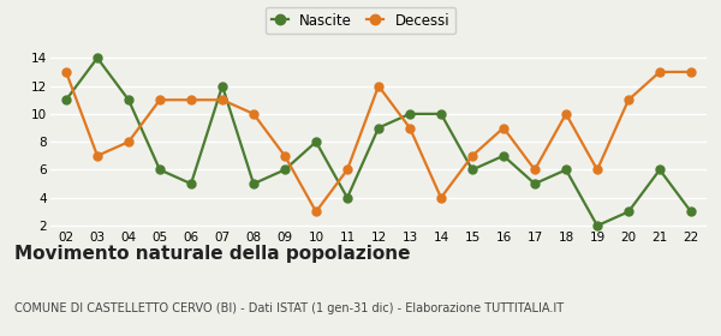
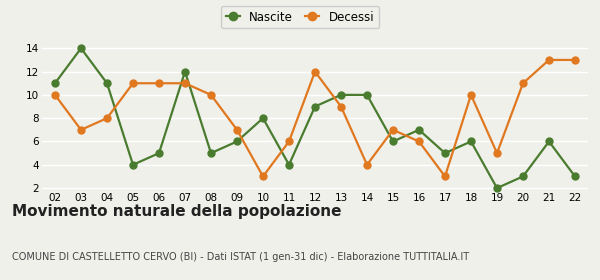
Decessi/02: 13 -> 10
Nascite/05: 6 -> 4
Decessi/16: 9 -> 6
Decessi/17: 6 -> 3
Decessi/19: 6 -> 5
